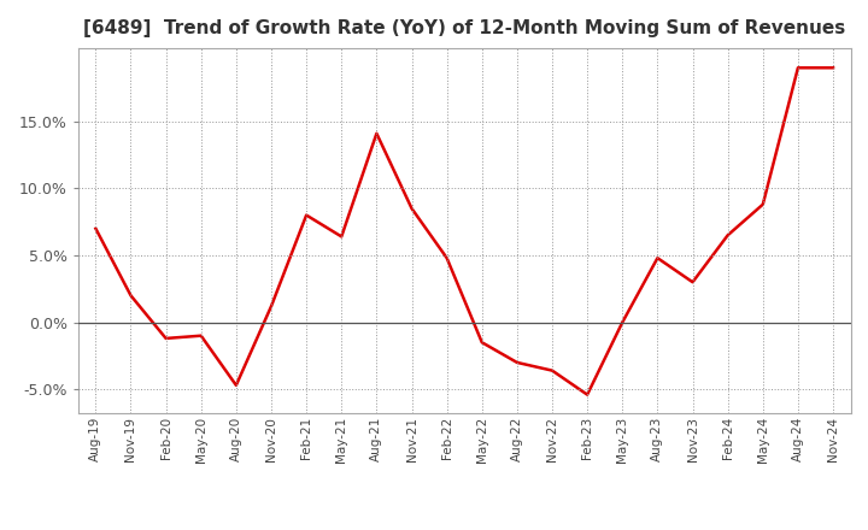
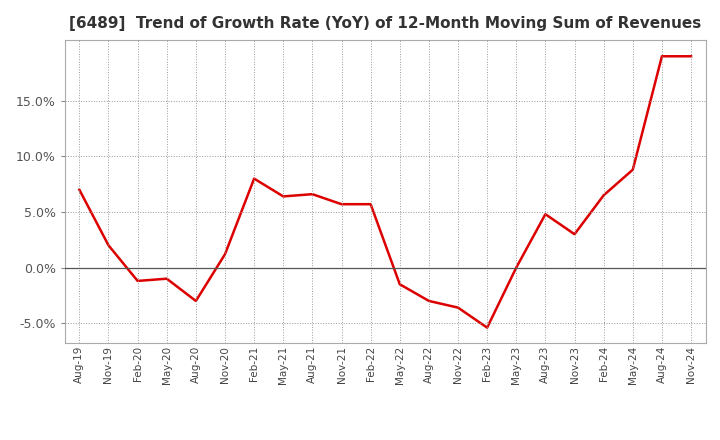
Aug-20: -4.7% -> -3.0%
Aug-21: 14.1% -> 6.6%
Nov-21: 8.5% -> 5.7%
Feb-22: 4.8% -> 5.7%
